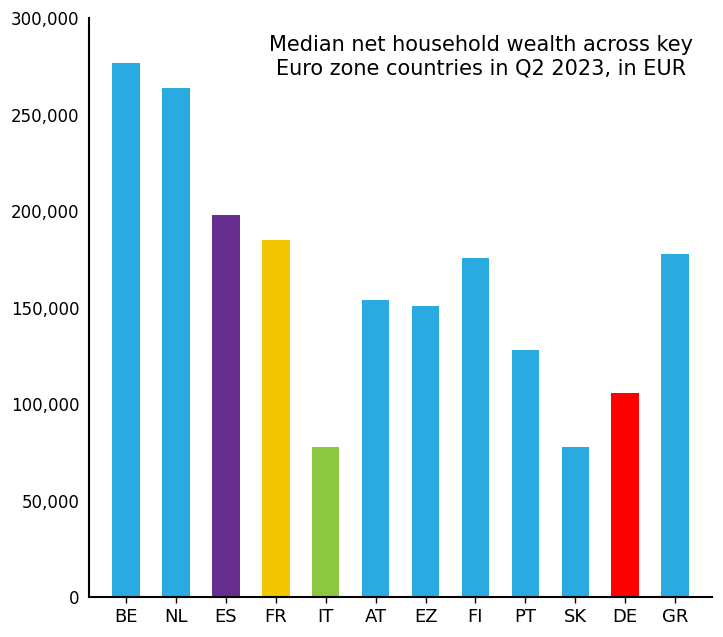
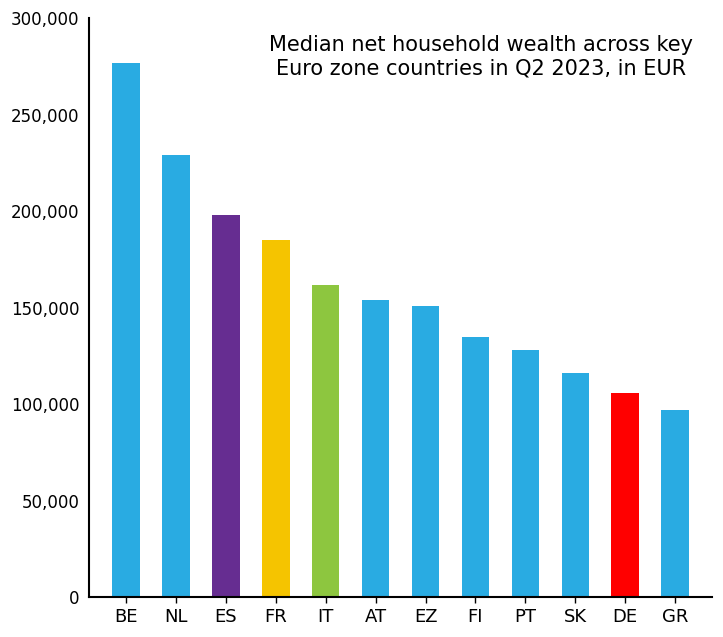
NL: 264,000 -> 229,000
IT: 78,000 -> 162,000
FI: 176,000 -> 135,000
SK: 78,000 -> 116,000
GR: 178,000 -> 97,000
